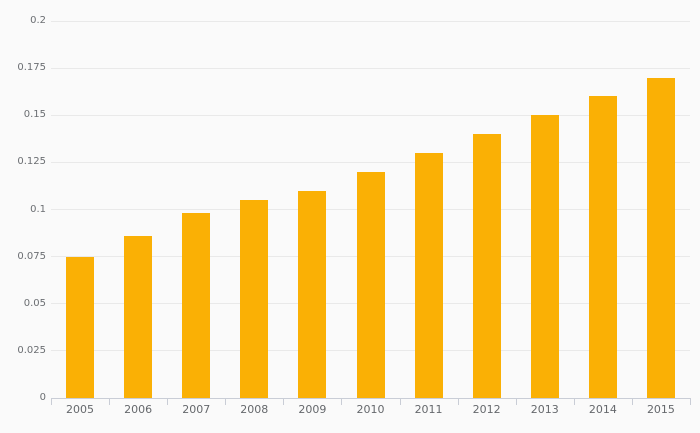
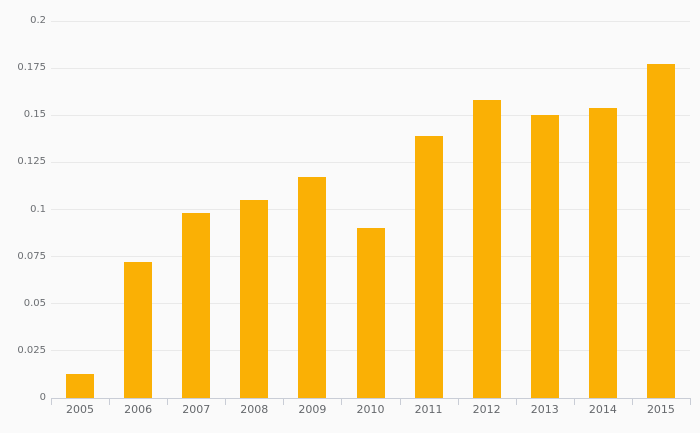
2005: 0.075 -> 0.013
2006: 0.086 -> 0.072
2009: 0.110 -> 0.117
2010: 0.120 -> 0.090
2011: 0.130 -> 0.139
2012: 0.140 -> 0.158
2014: 0.160 -> 0.154
2015: 0.170 -> 0.177
